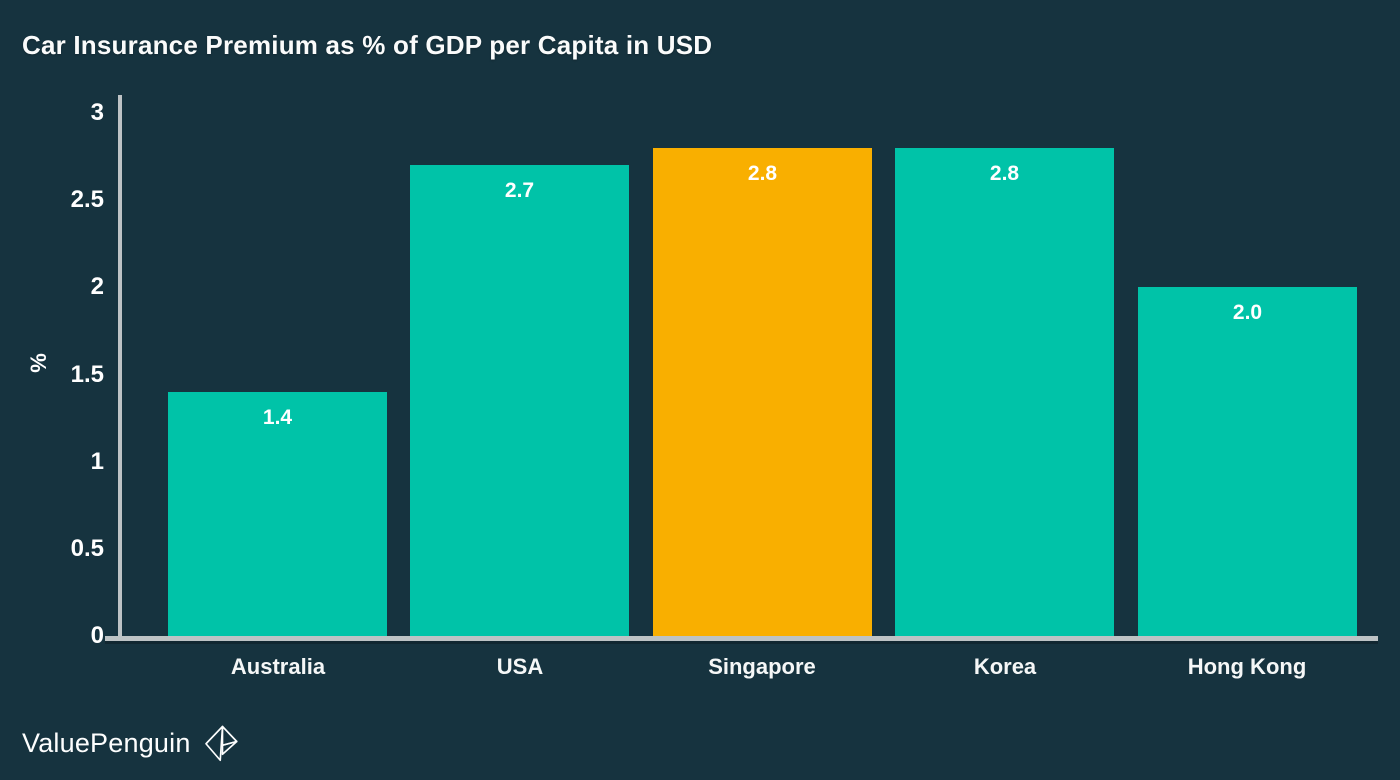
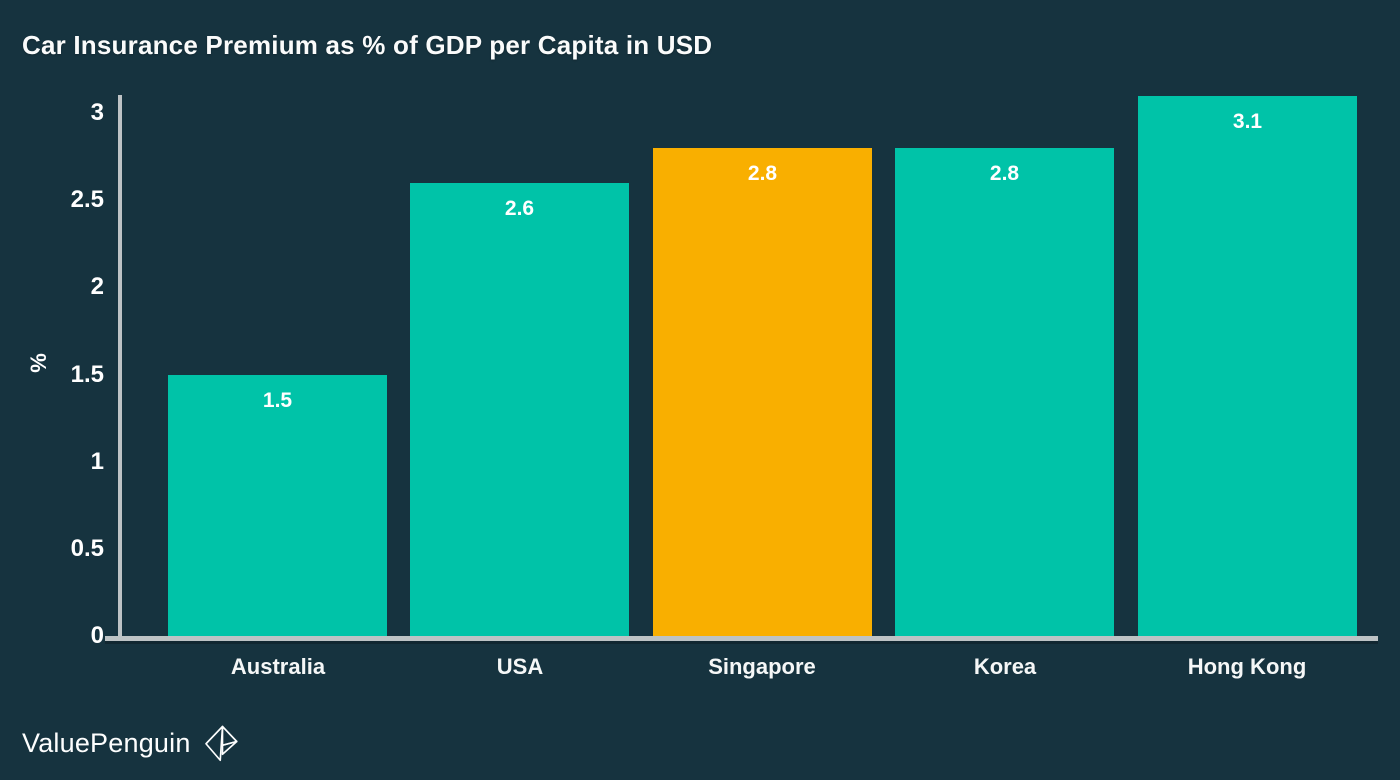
Australia: 1.4 -> 1.5
USA: 2.7 -> 2.6
Hong Kong: 2.0 -> 3.1
